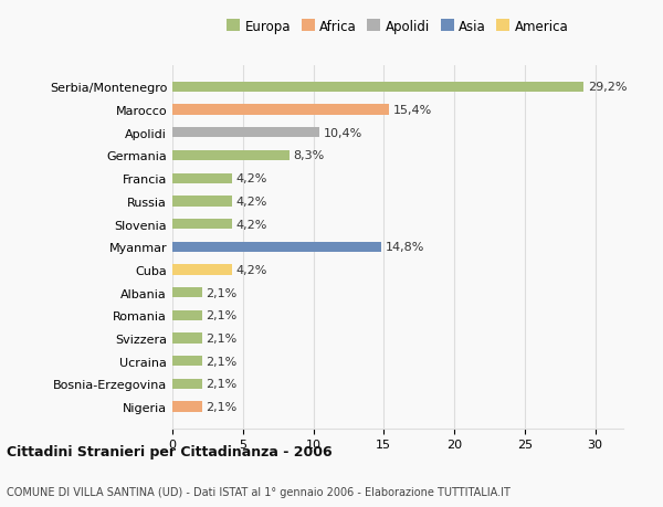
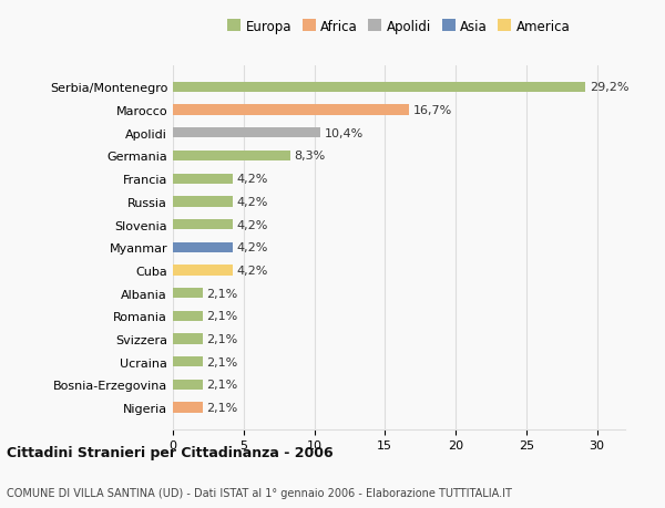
Marocco: 15,4% -> 16,7%
Myanmar: 14,8% -> 4,2%
